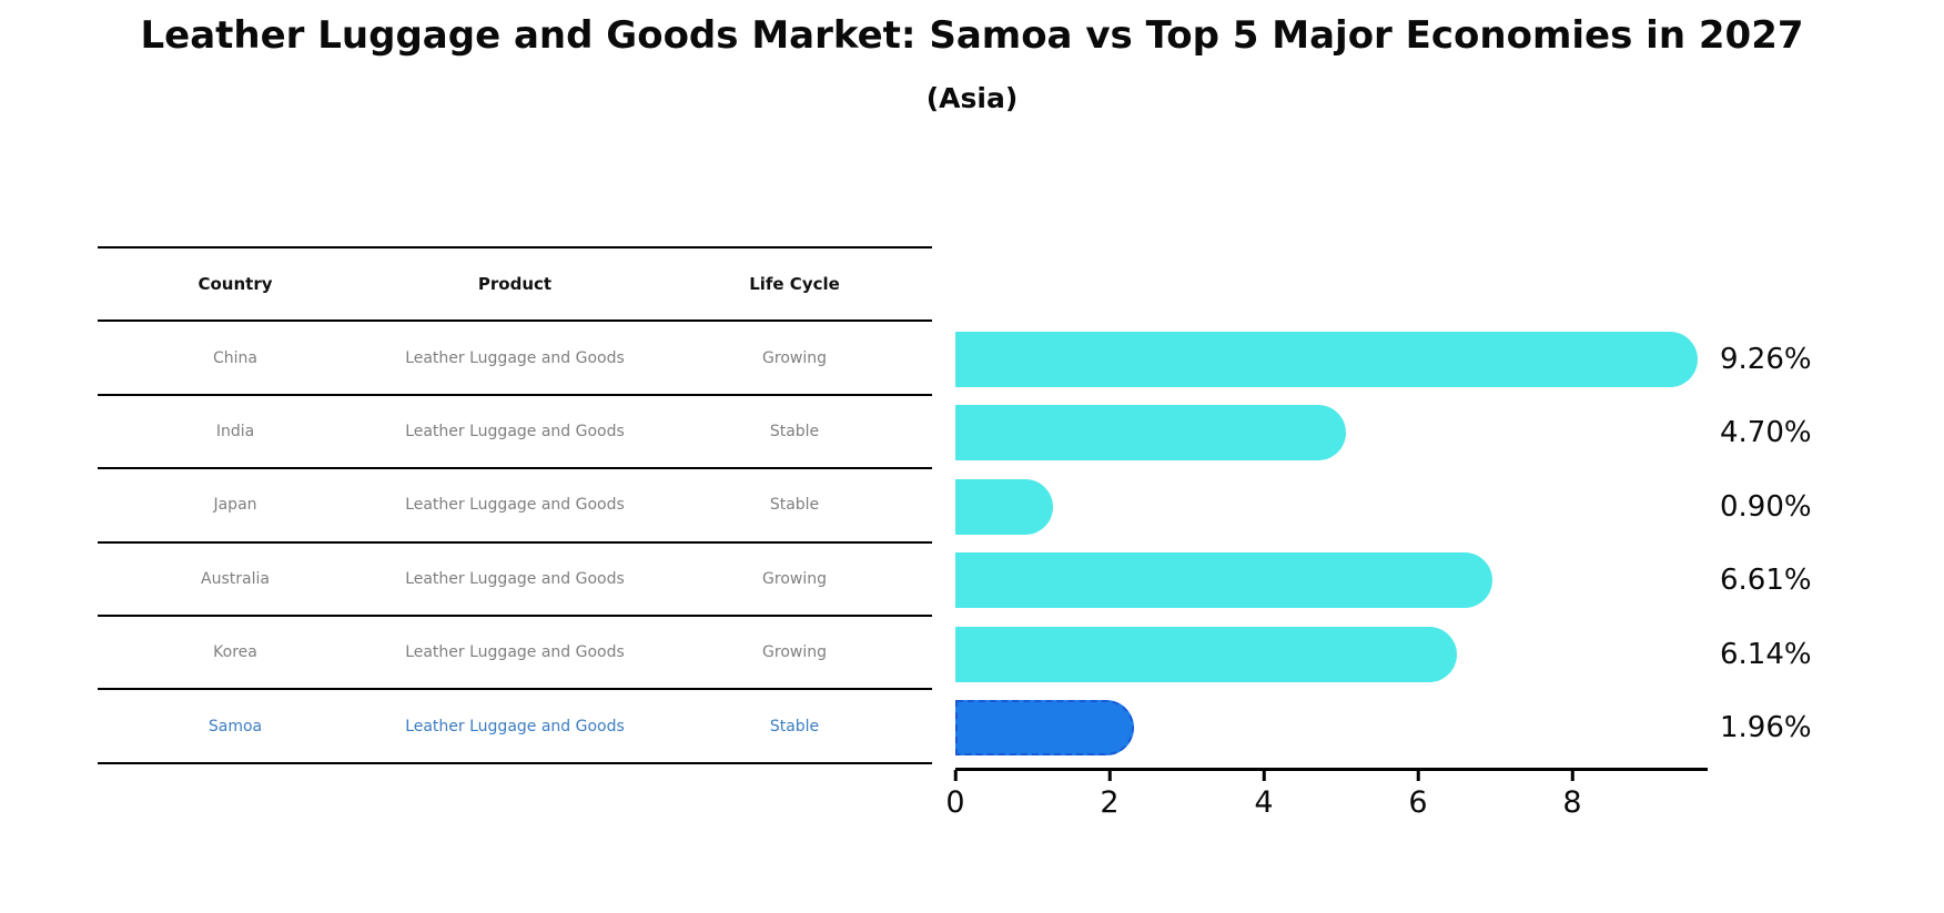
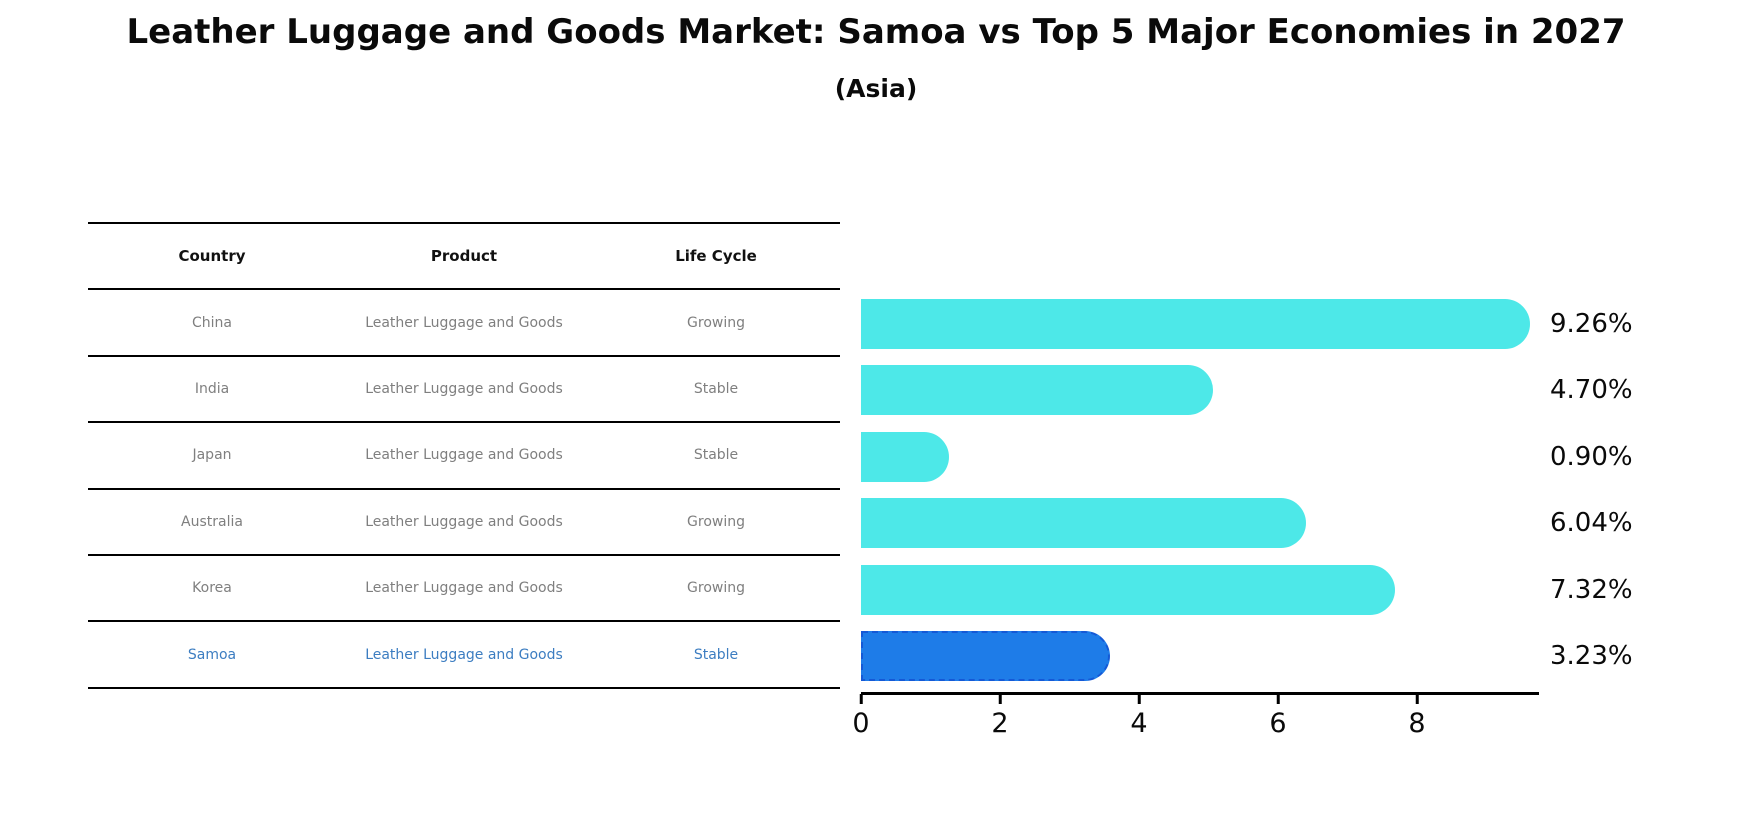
Australia: 6.61% -> 6.04%
Korea: 6.14% -> 7.32%
Samoa: 1.96% -> 3.23%
